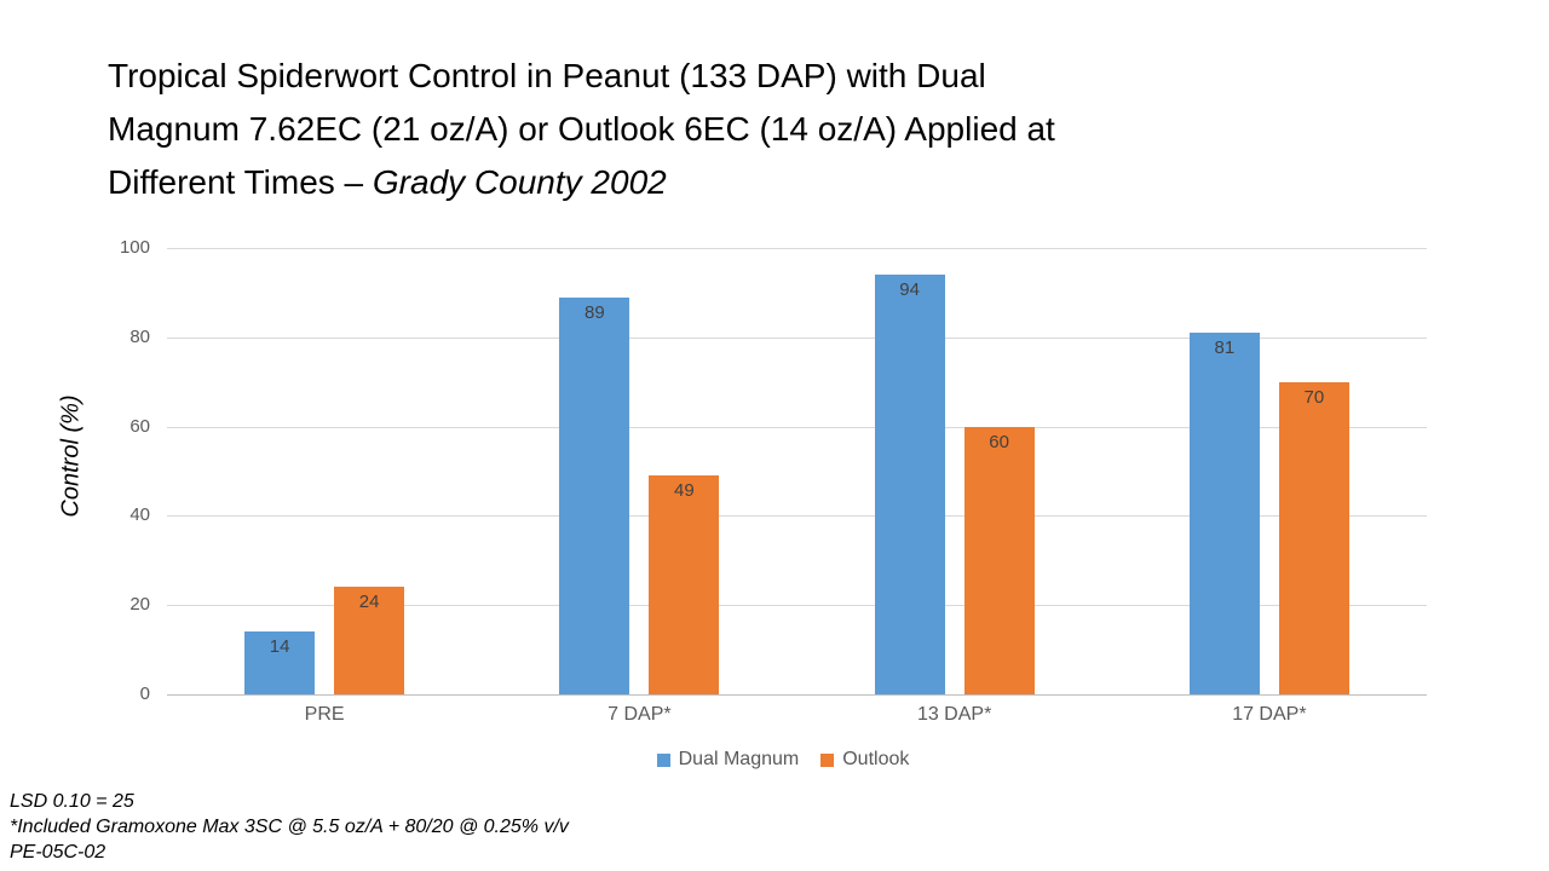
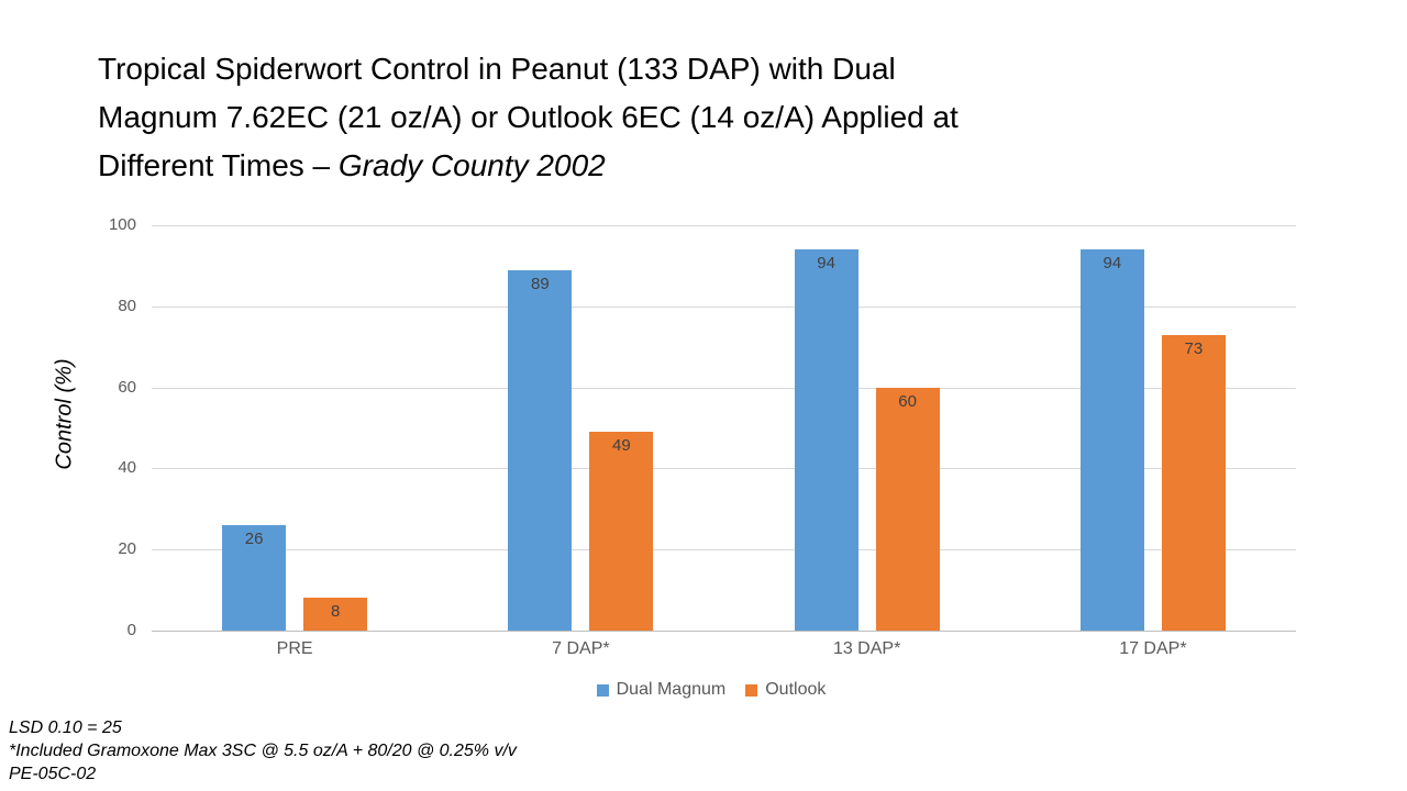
Dual Magnum/PRE: 14 -> 26
Outlook/PRE: 24 -> 8
Dual Magnum/17 DAP*: 81 -> 94
Outlook/17 DAP*: 70 -> 73
